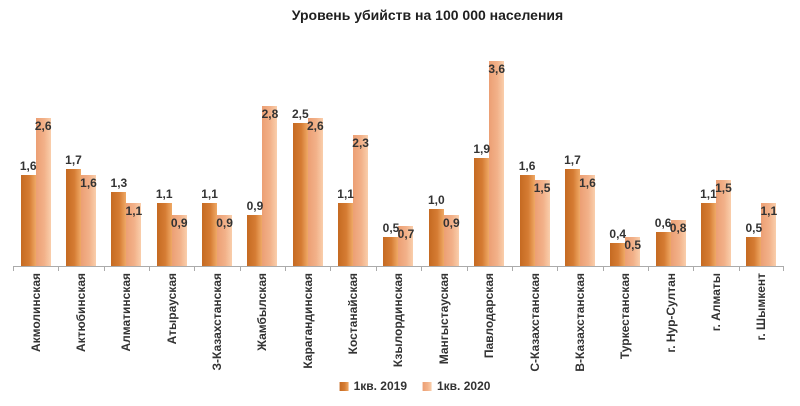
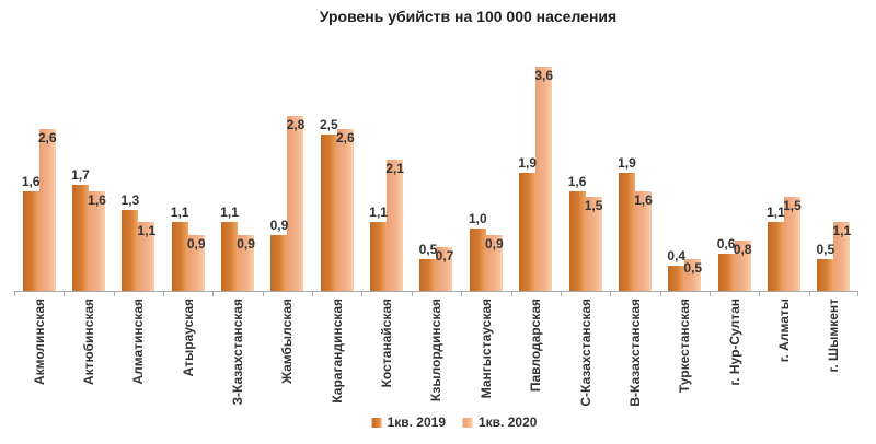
1кв. 2020/Костанайская: 2,3 -> 2,1
1кв. 2019/В-Казахстанская: 1,7 -> 1,9
